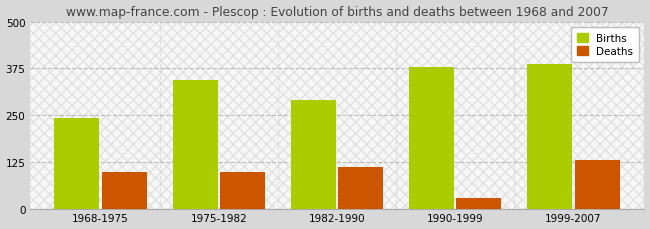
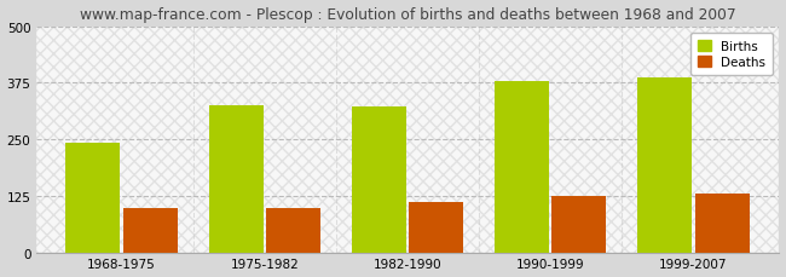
Births/1975-1982: 345 -> 325
Births/1982-1990: 290 -> 323
Deaths/1990-1999: 30 -> 127
